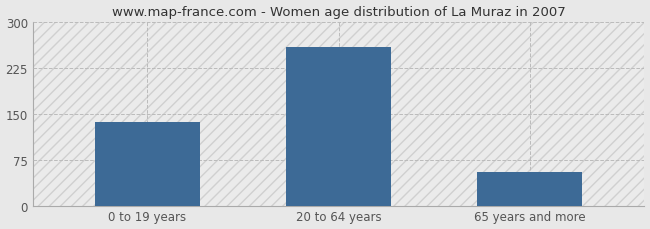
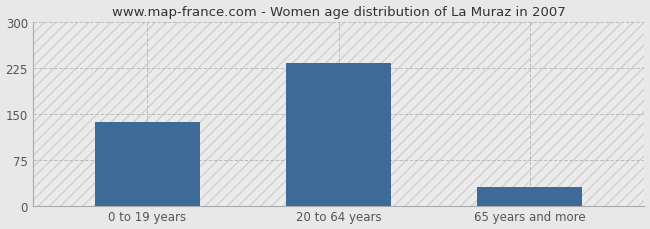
20 to 64 years: 258 -> 233
65 years and more: 54 -> 30
